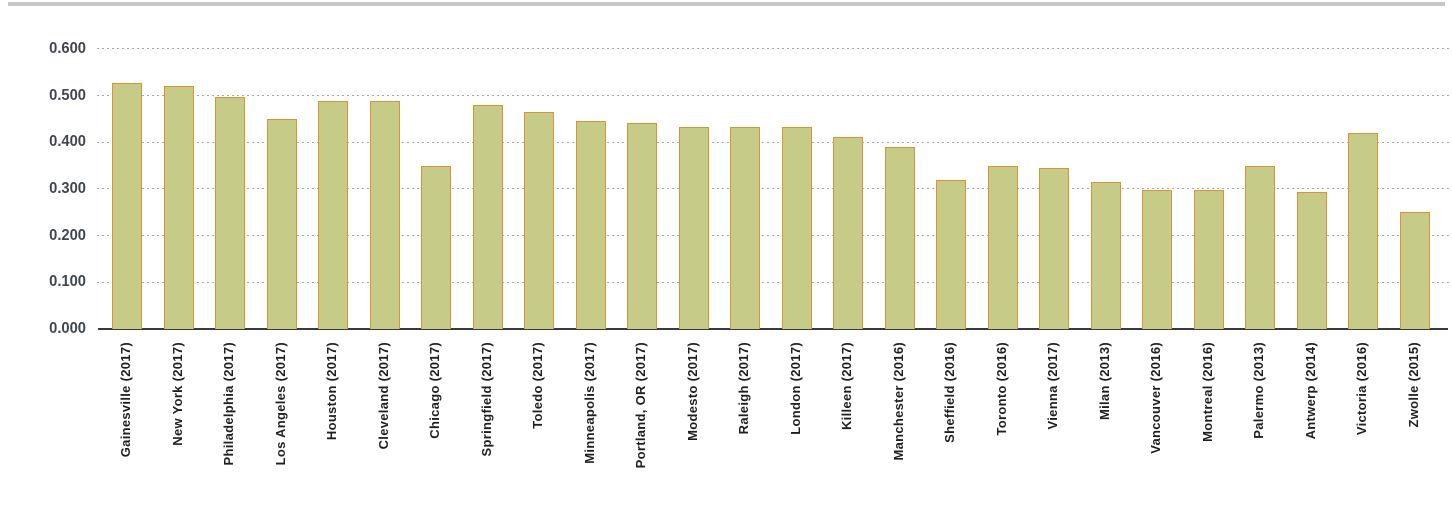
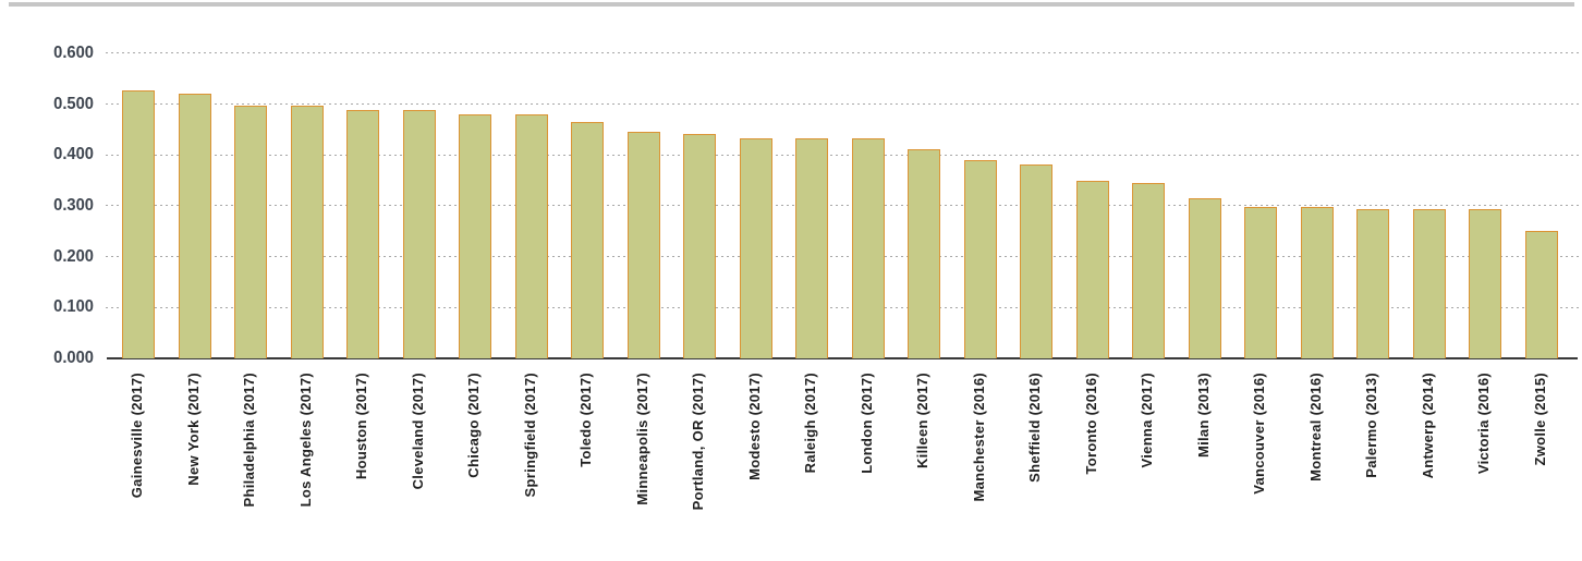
Los Angeles (2017): 0.45 -> 0.50
Chicago (2017): 0.35 -> 0.48
Sheffield (2016): 0.32 -> 0.38
Palermo (2013): 0.35 -> 0.29
Victoria (2016): 0.42 -> 0.29
